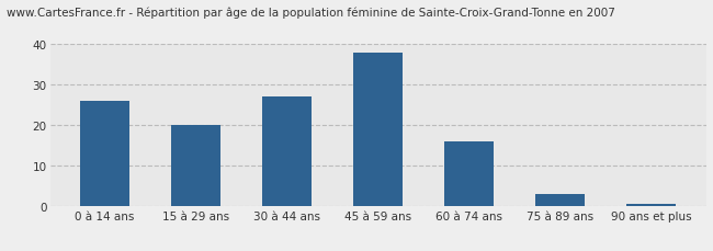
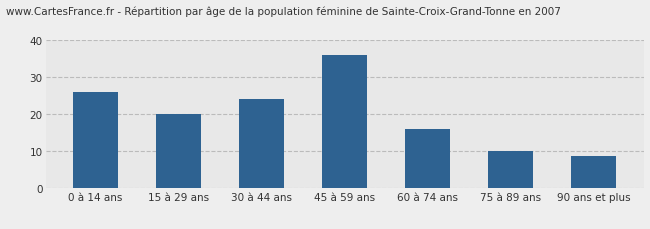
30 à 44 ans: 27.0 -> 24.0
45 à 59 ans: 38.0 -> 36.0
75 à 89 ans: 3.0 -> 10.0
90 ans et plus: 0.4 -> 8.5
